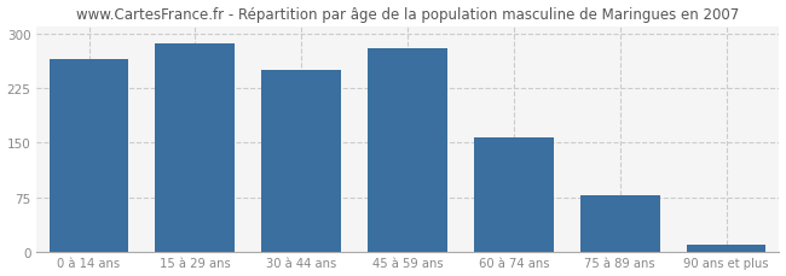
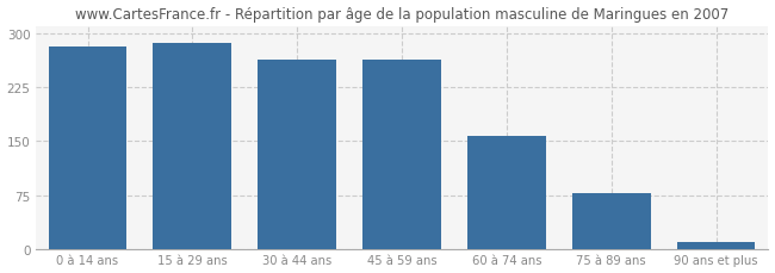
0 à 14 ans: 264 -> 281
30 à 44 ans: 250 -> 263
45 à 59 ans: 280 -> 263
